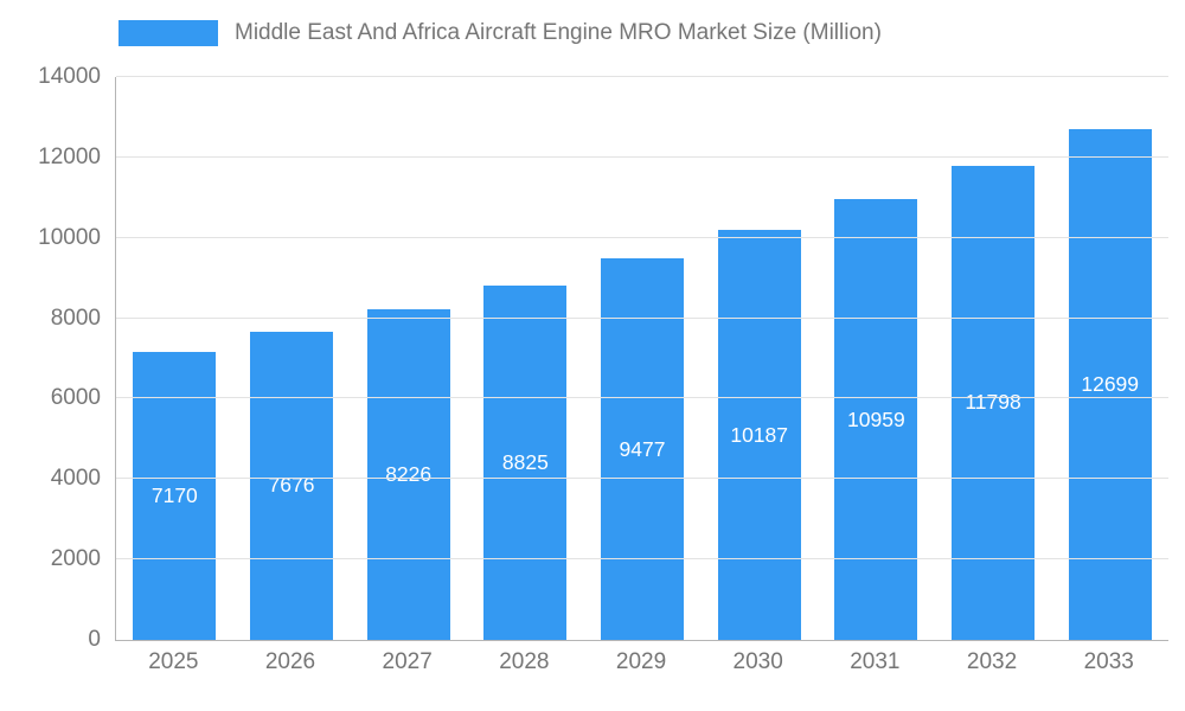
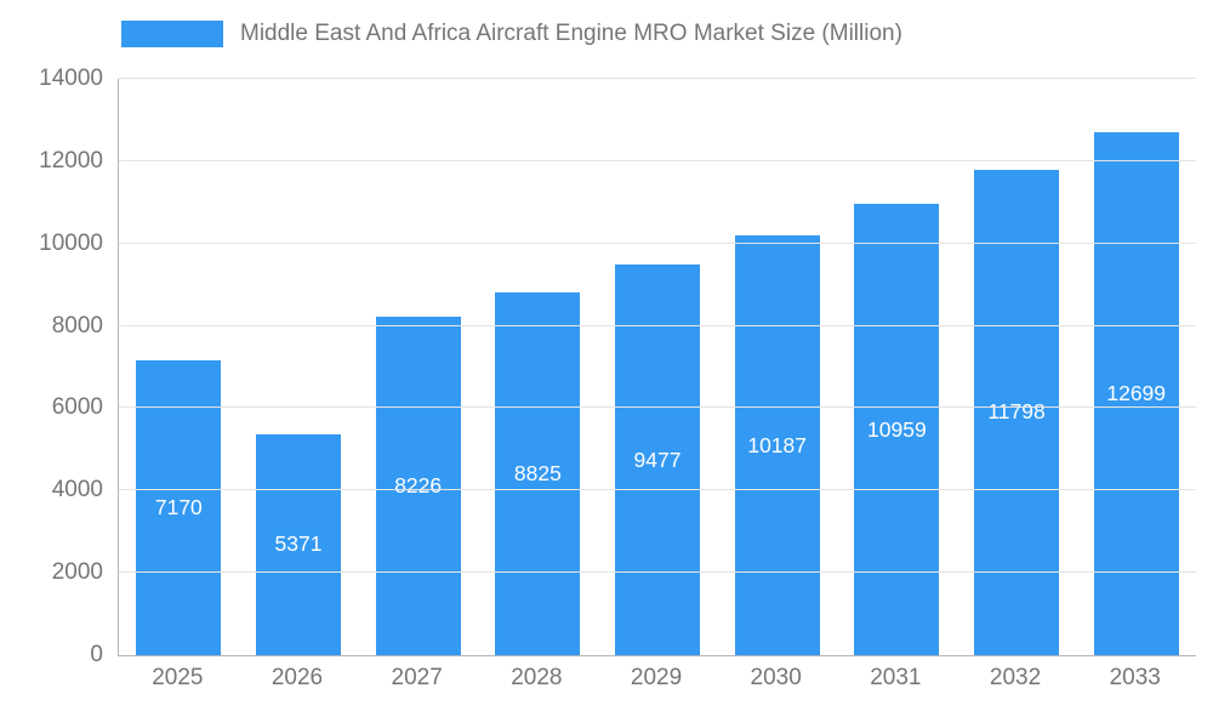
2026: 7676 -> 5371
